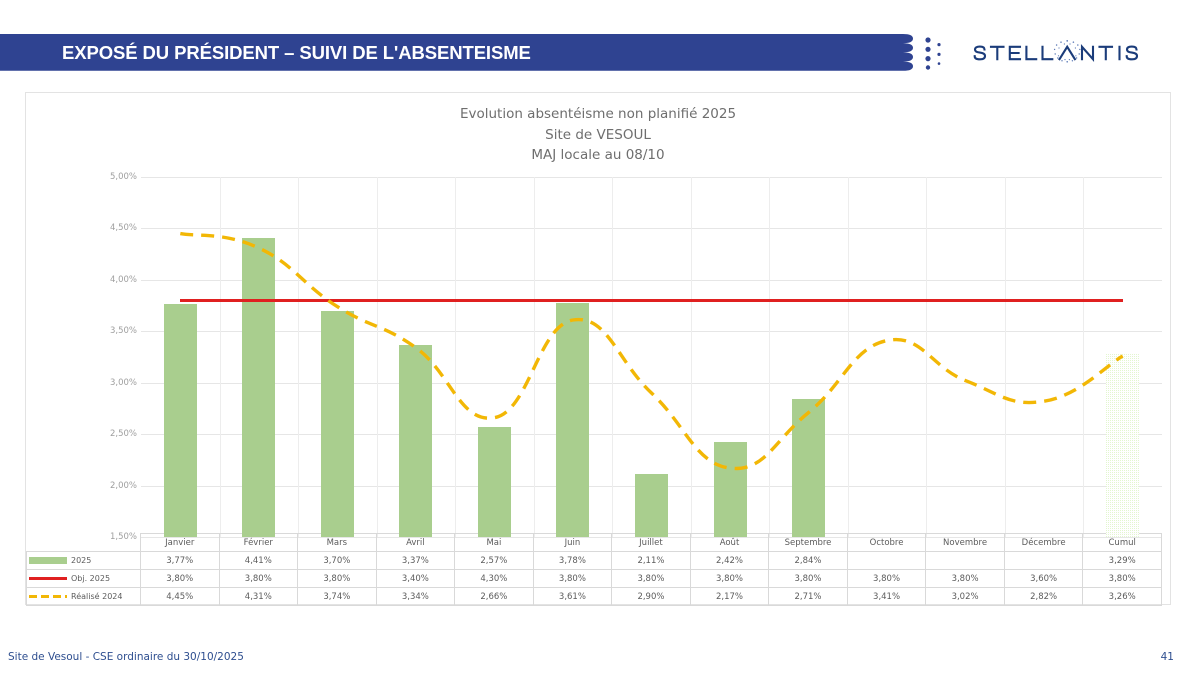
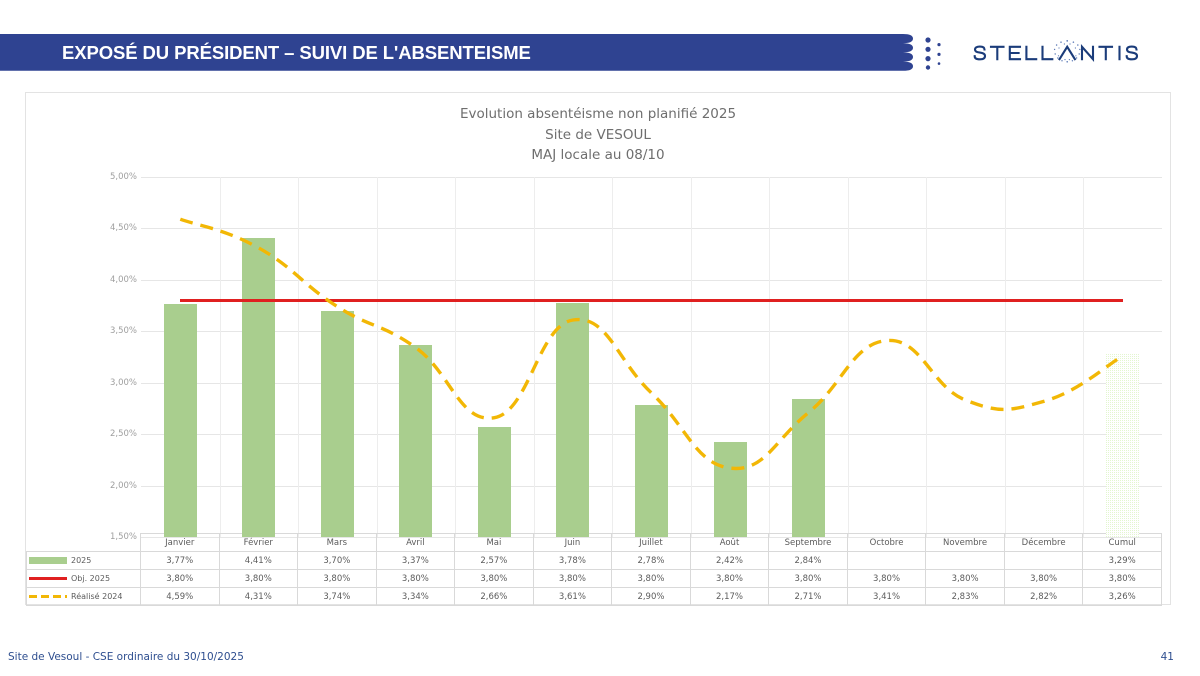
Réalisé 2024/Janvier: 4,45% -> 4,59%
Obj. 2025/Avril: 3,40% -> 3,80%
Obj. 2025/Mai: 4,30% -> 3,80%
2025/Juillet: 2,11% -> 2,78%
Réalisé 2024/Novembre: 3,02% -> 2,83%
Obj. 2025/Décembre: 3,60% -> 3,80%
